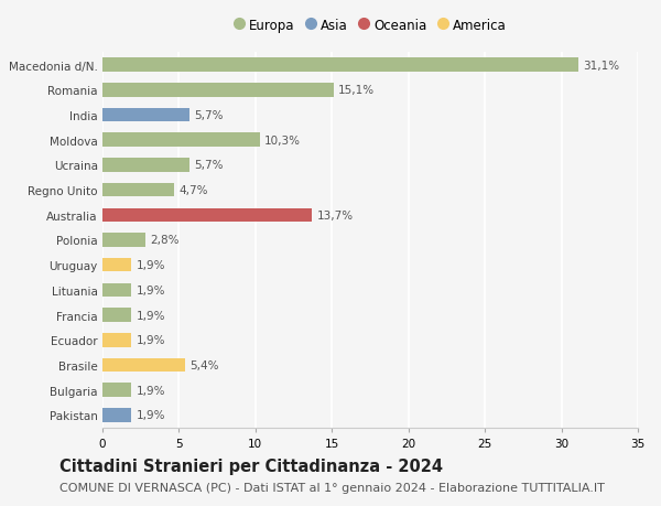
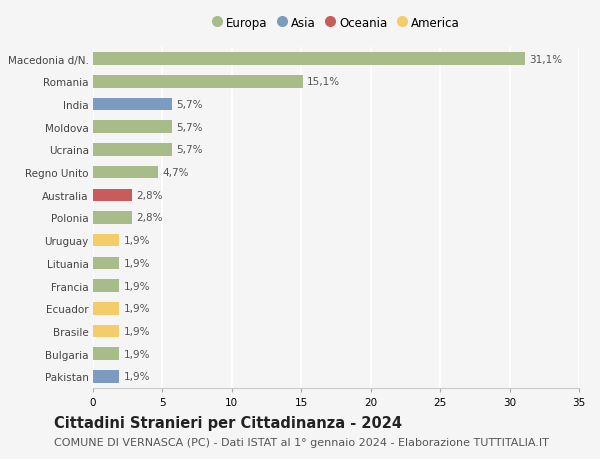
Moldova: 10,3% -> 5,7%
Australia: 13,7% -> 2,8%
Brasile: 5,4% -> 1,9%
